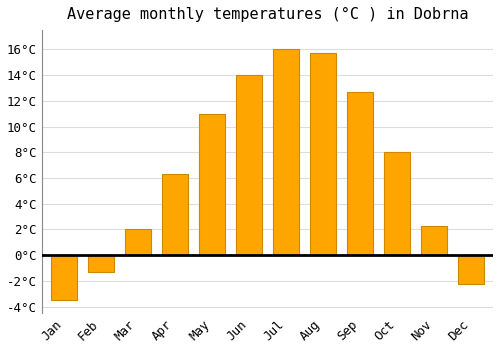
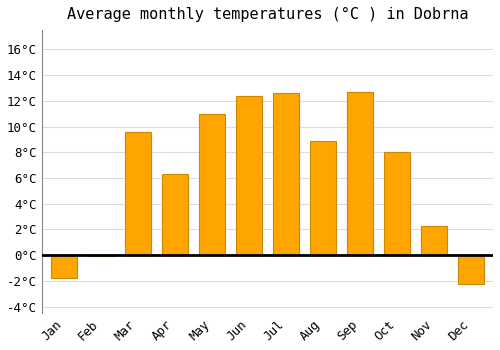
Jan: -3.5°C -> -1.8°C
Feb: -1.3°C -> -0.1°C
Mar: 2.0°C -> 9.6°C
Jun: 14.0°C -> 12.4°C
Jul: 16.0°C -> 12.6°C
Aug: 15.7°C -> 8.9°C
